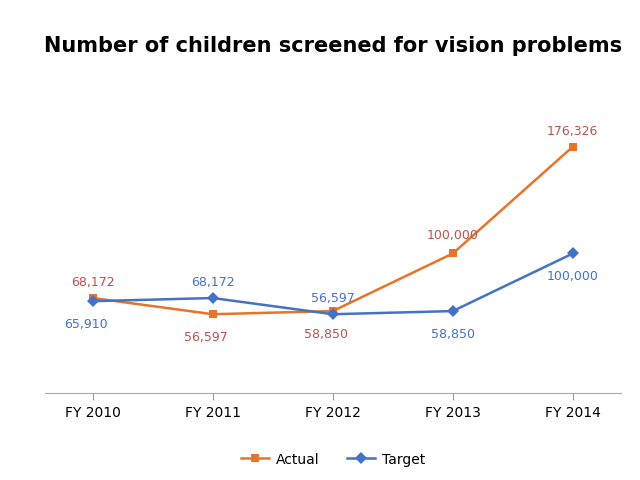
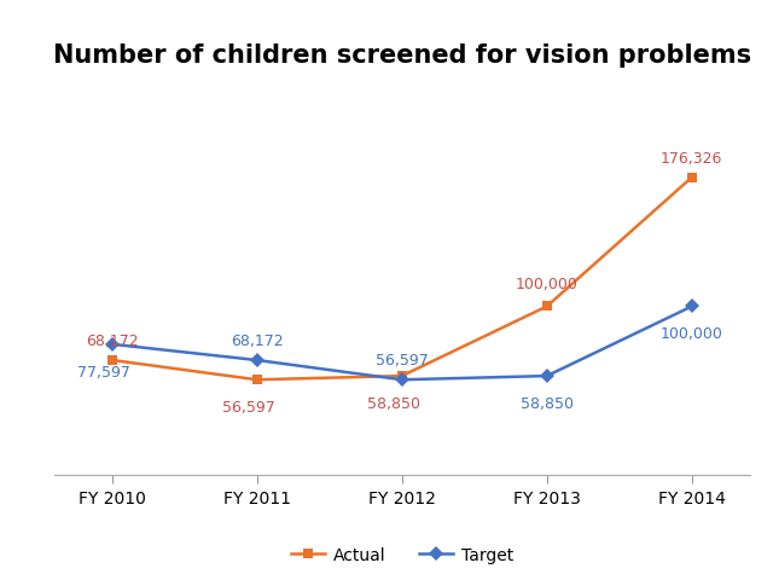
Target/FY 2010: 65,910 -> 77,597
